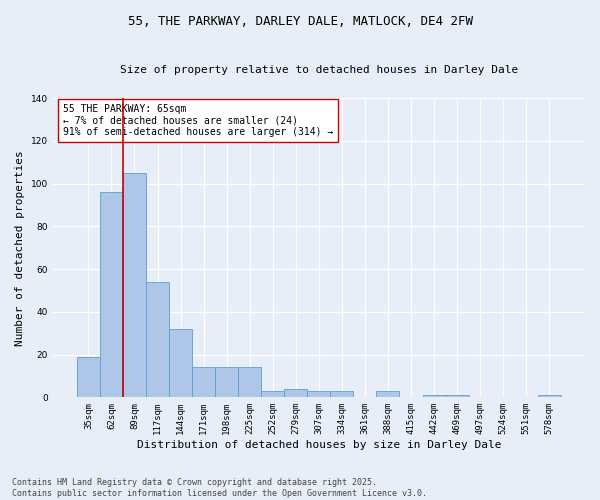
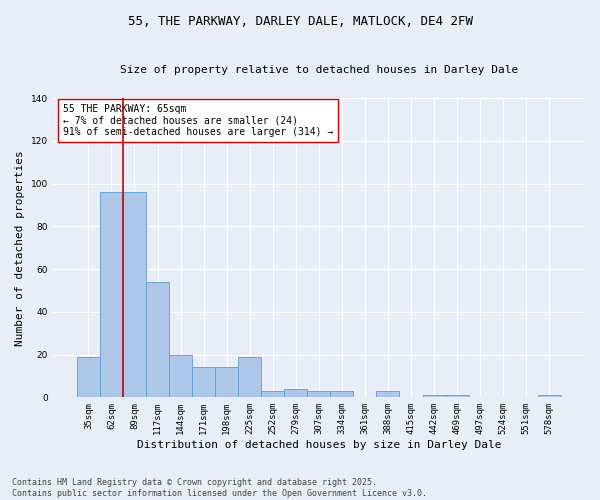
89sqm: 105 -> 96
144sqm: 32 -> 20
225sqm: 14 -> 19
